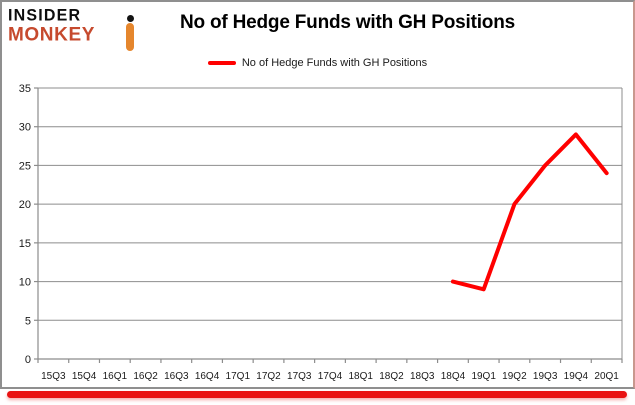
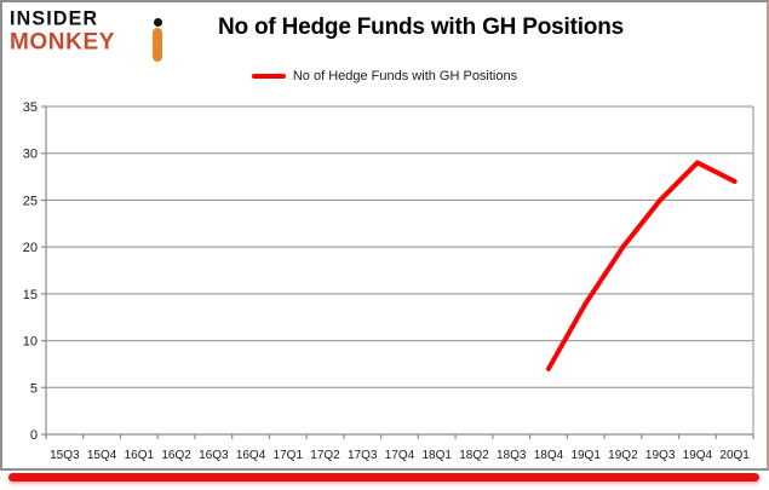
18Q4: 10 -> 7
19Q1: 9 -> 14
20Q1: 24 -> 27
